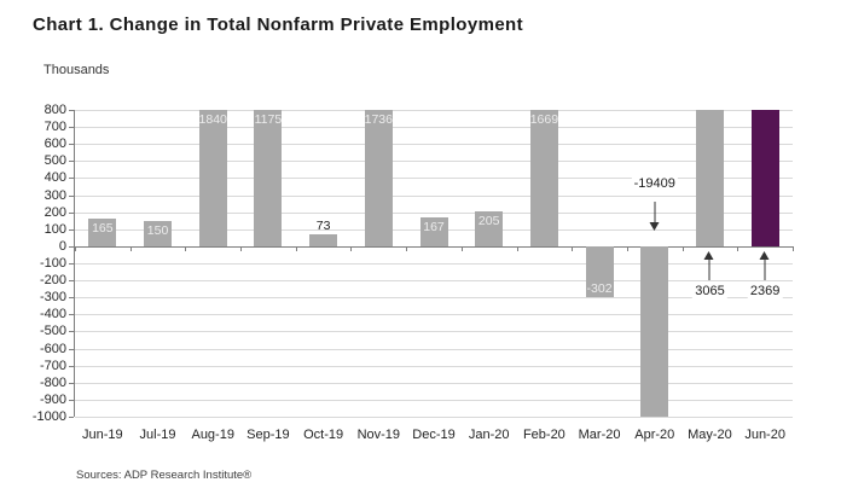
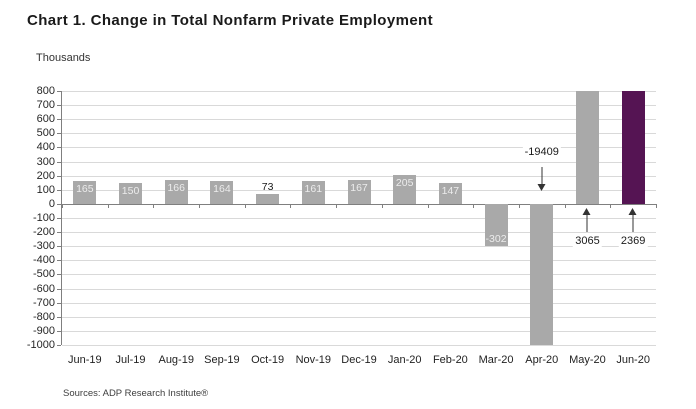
Aug-19: 1840 -> 166
Sep-19: 1175 -> 164
Nov-19: 1736 -> 161
Feb-20: 1669 -> 147
